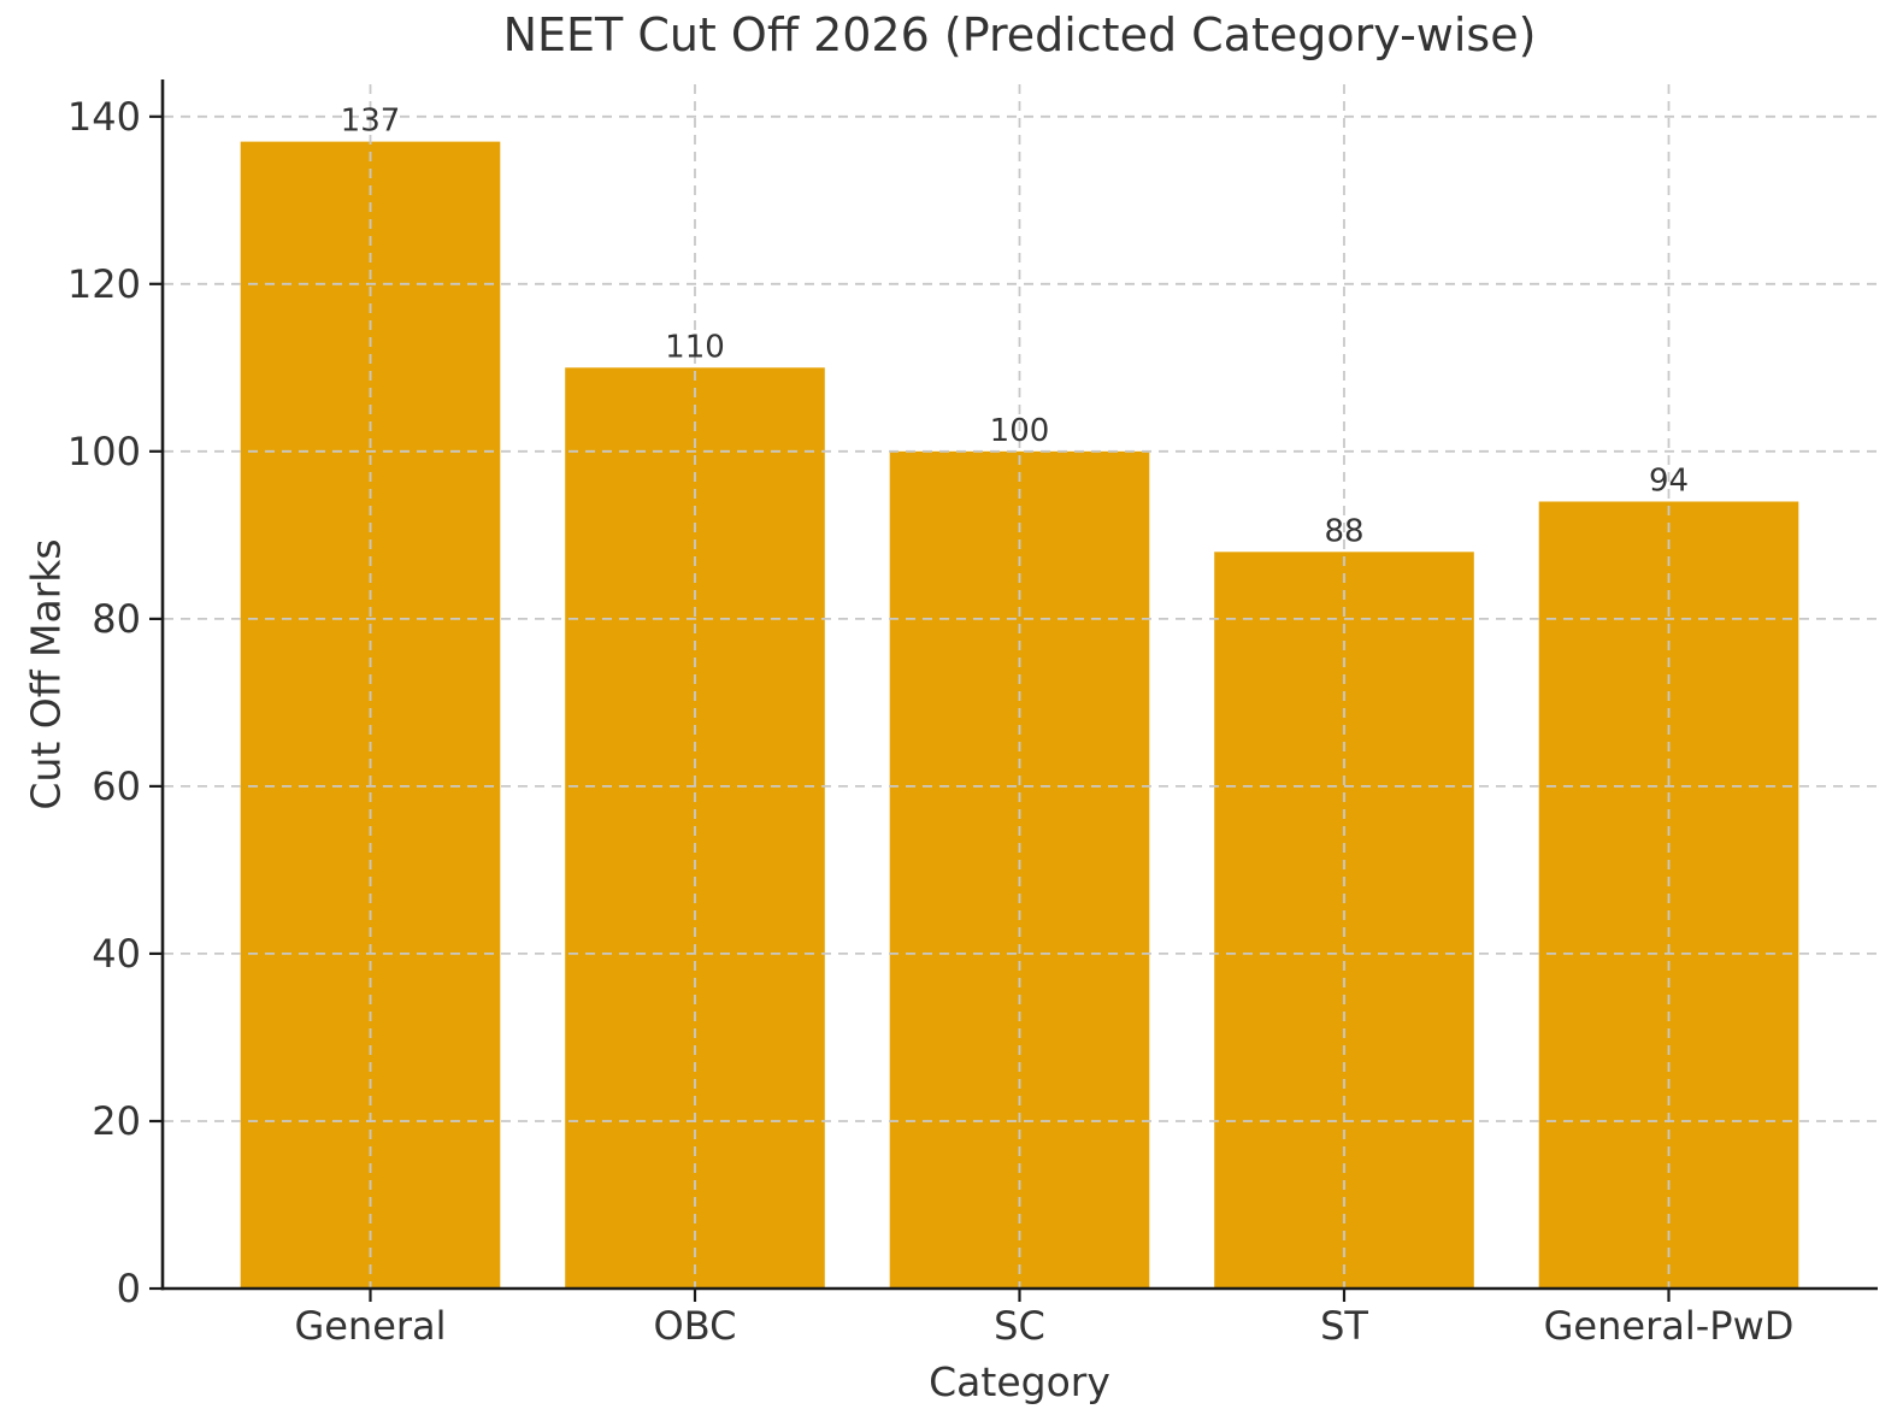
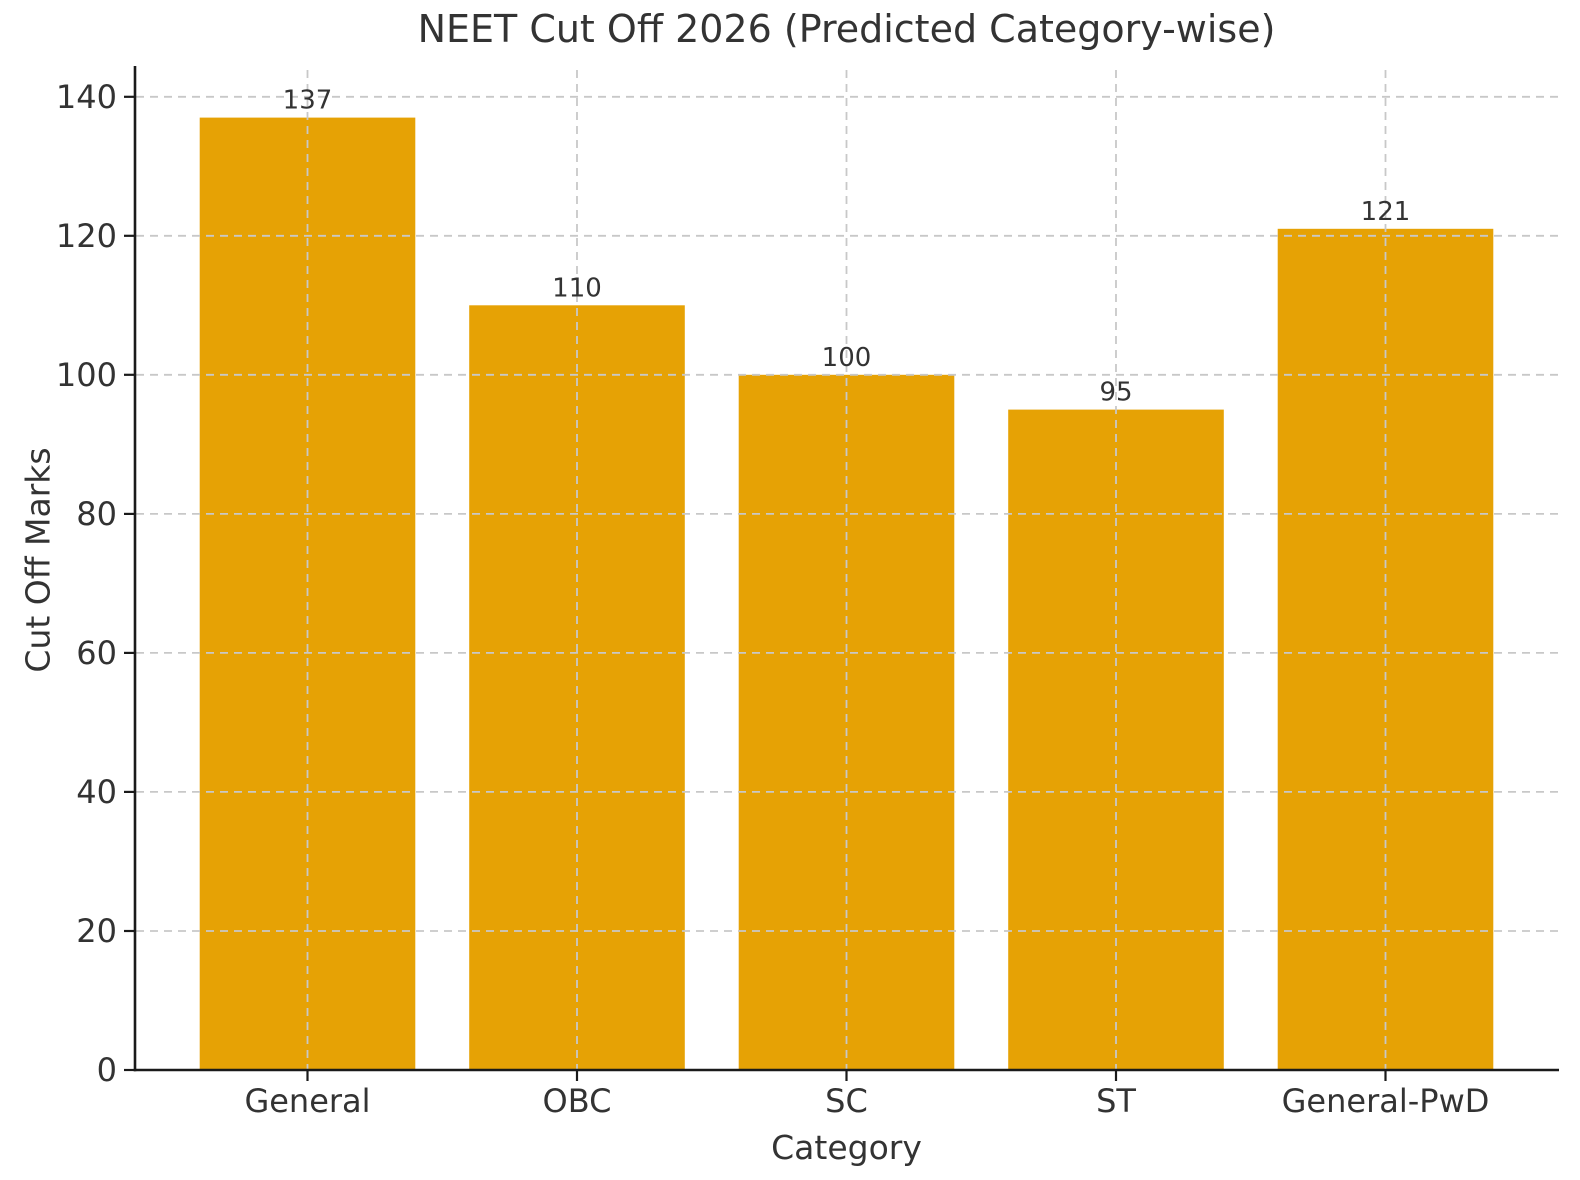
ST: 88 -> 95
General-PwD: 94 -> 121
